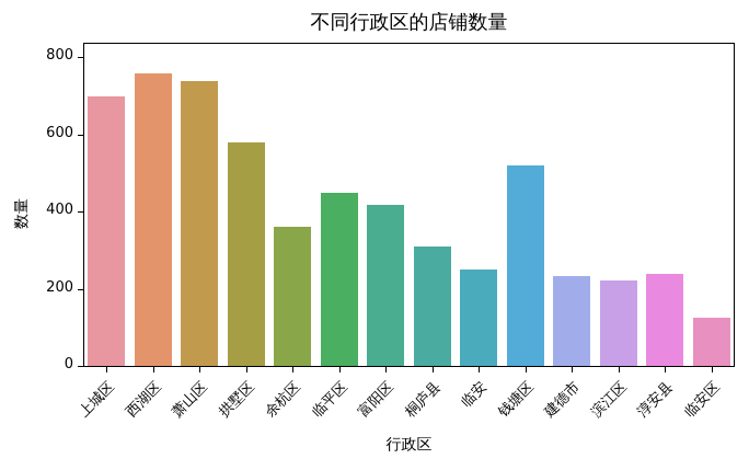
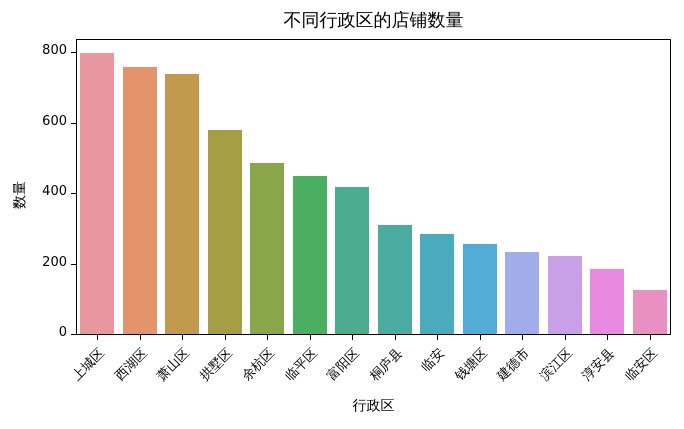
上城区: 700 -> 800
余杭区: 360 -> 490
临安: 250 -> 280
钱塘区: 520 -> 260
淳安县: 240 -> 180
